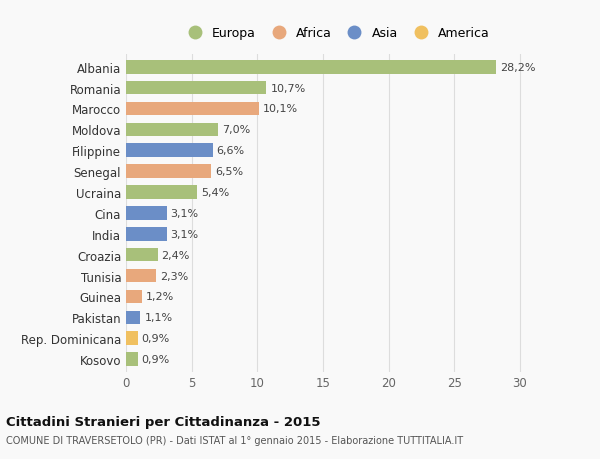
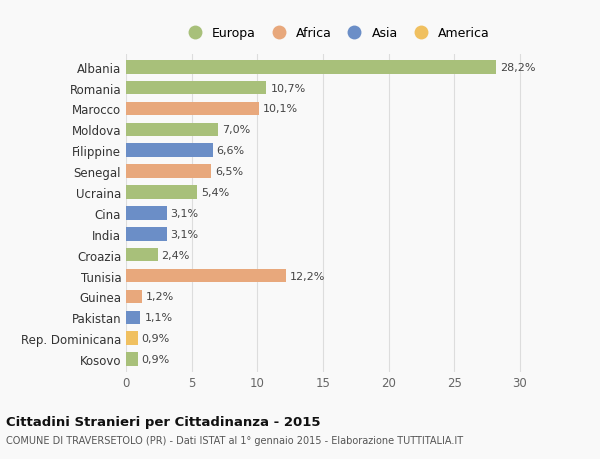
Tunisia: 2,3% -> 12,2%
